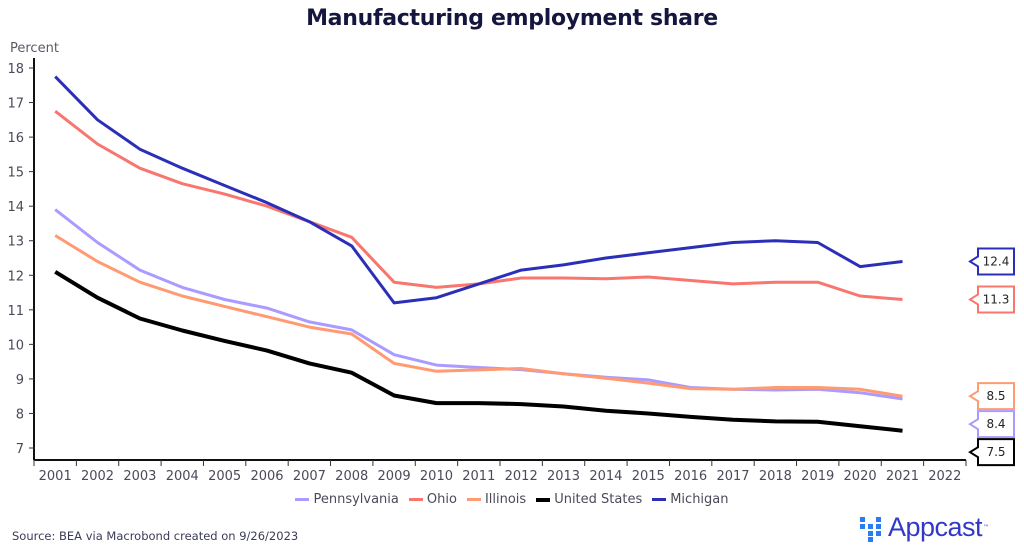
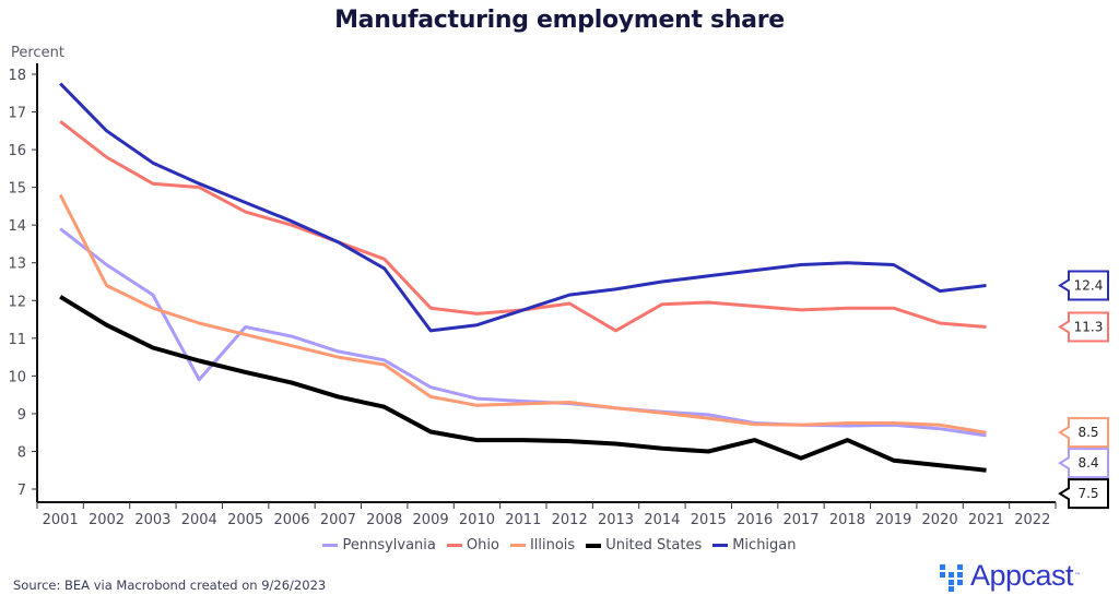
Illinois/2001: 13.2 -> 14.8
Pennsylvania/2004: 11.7 -> 9.9
Ohio/2004: 14.7 -> 15.0
Ohio/2013: 11.9 -> 11.2
United States/2016: 7.9 -> 8.3
United States/2018: 7.8 -> 8.3
